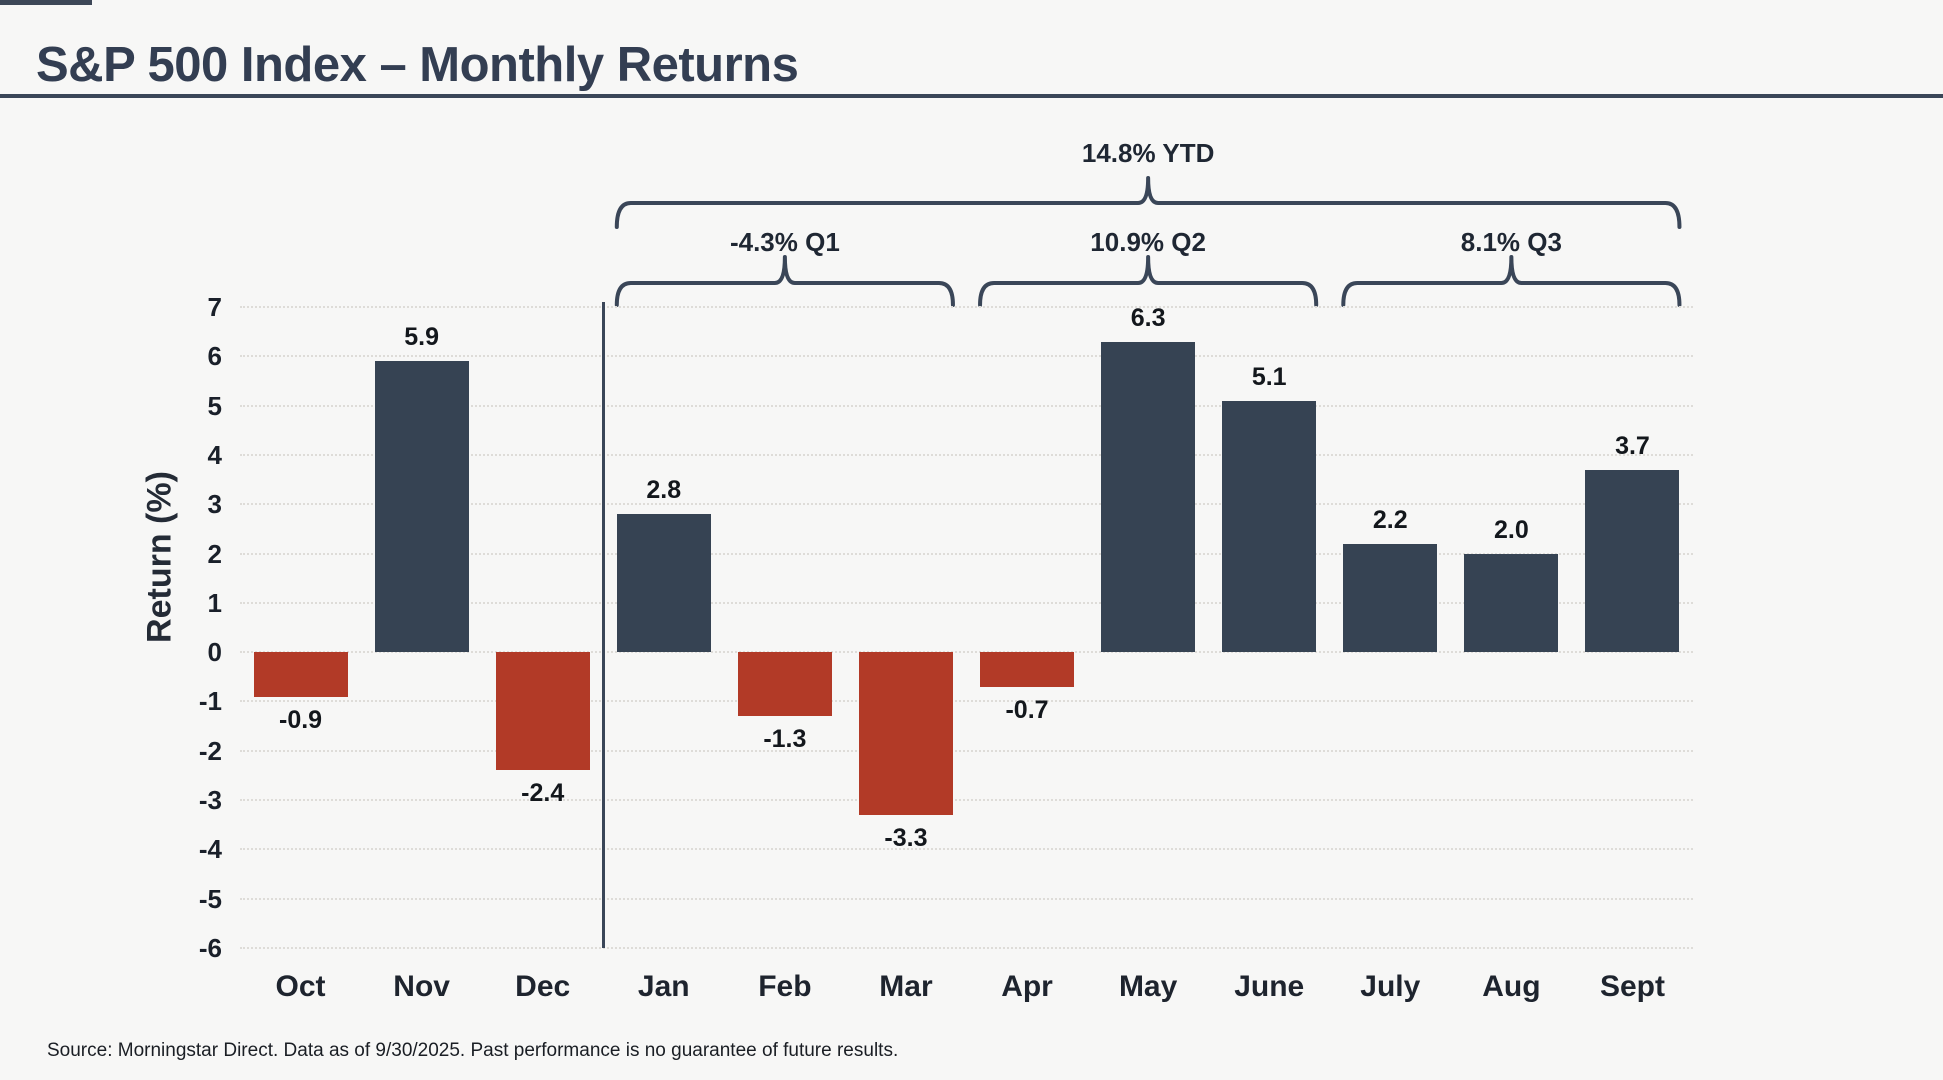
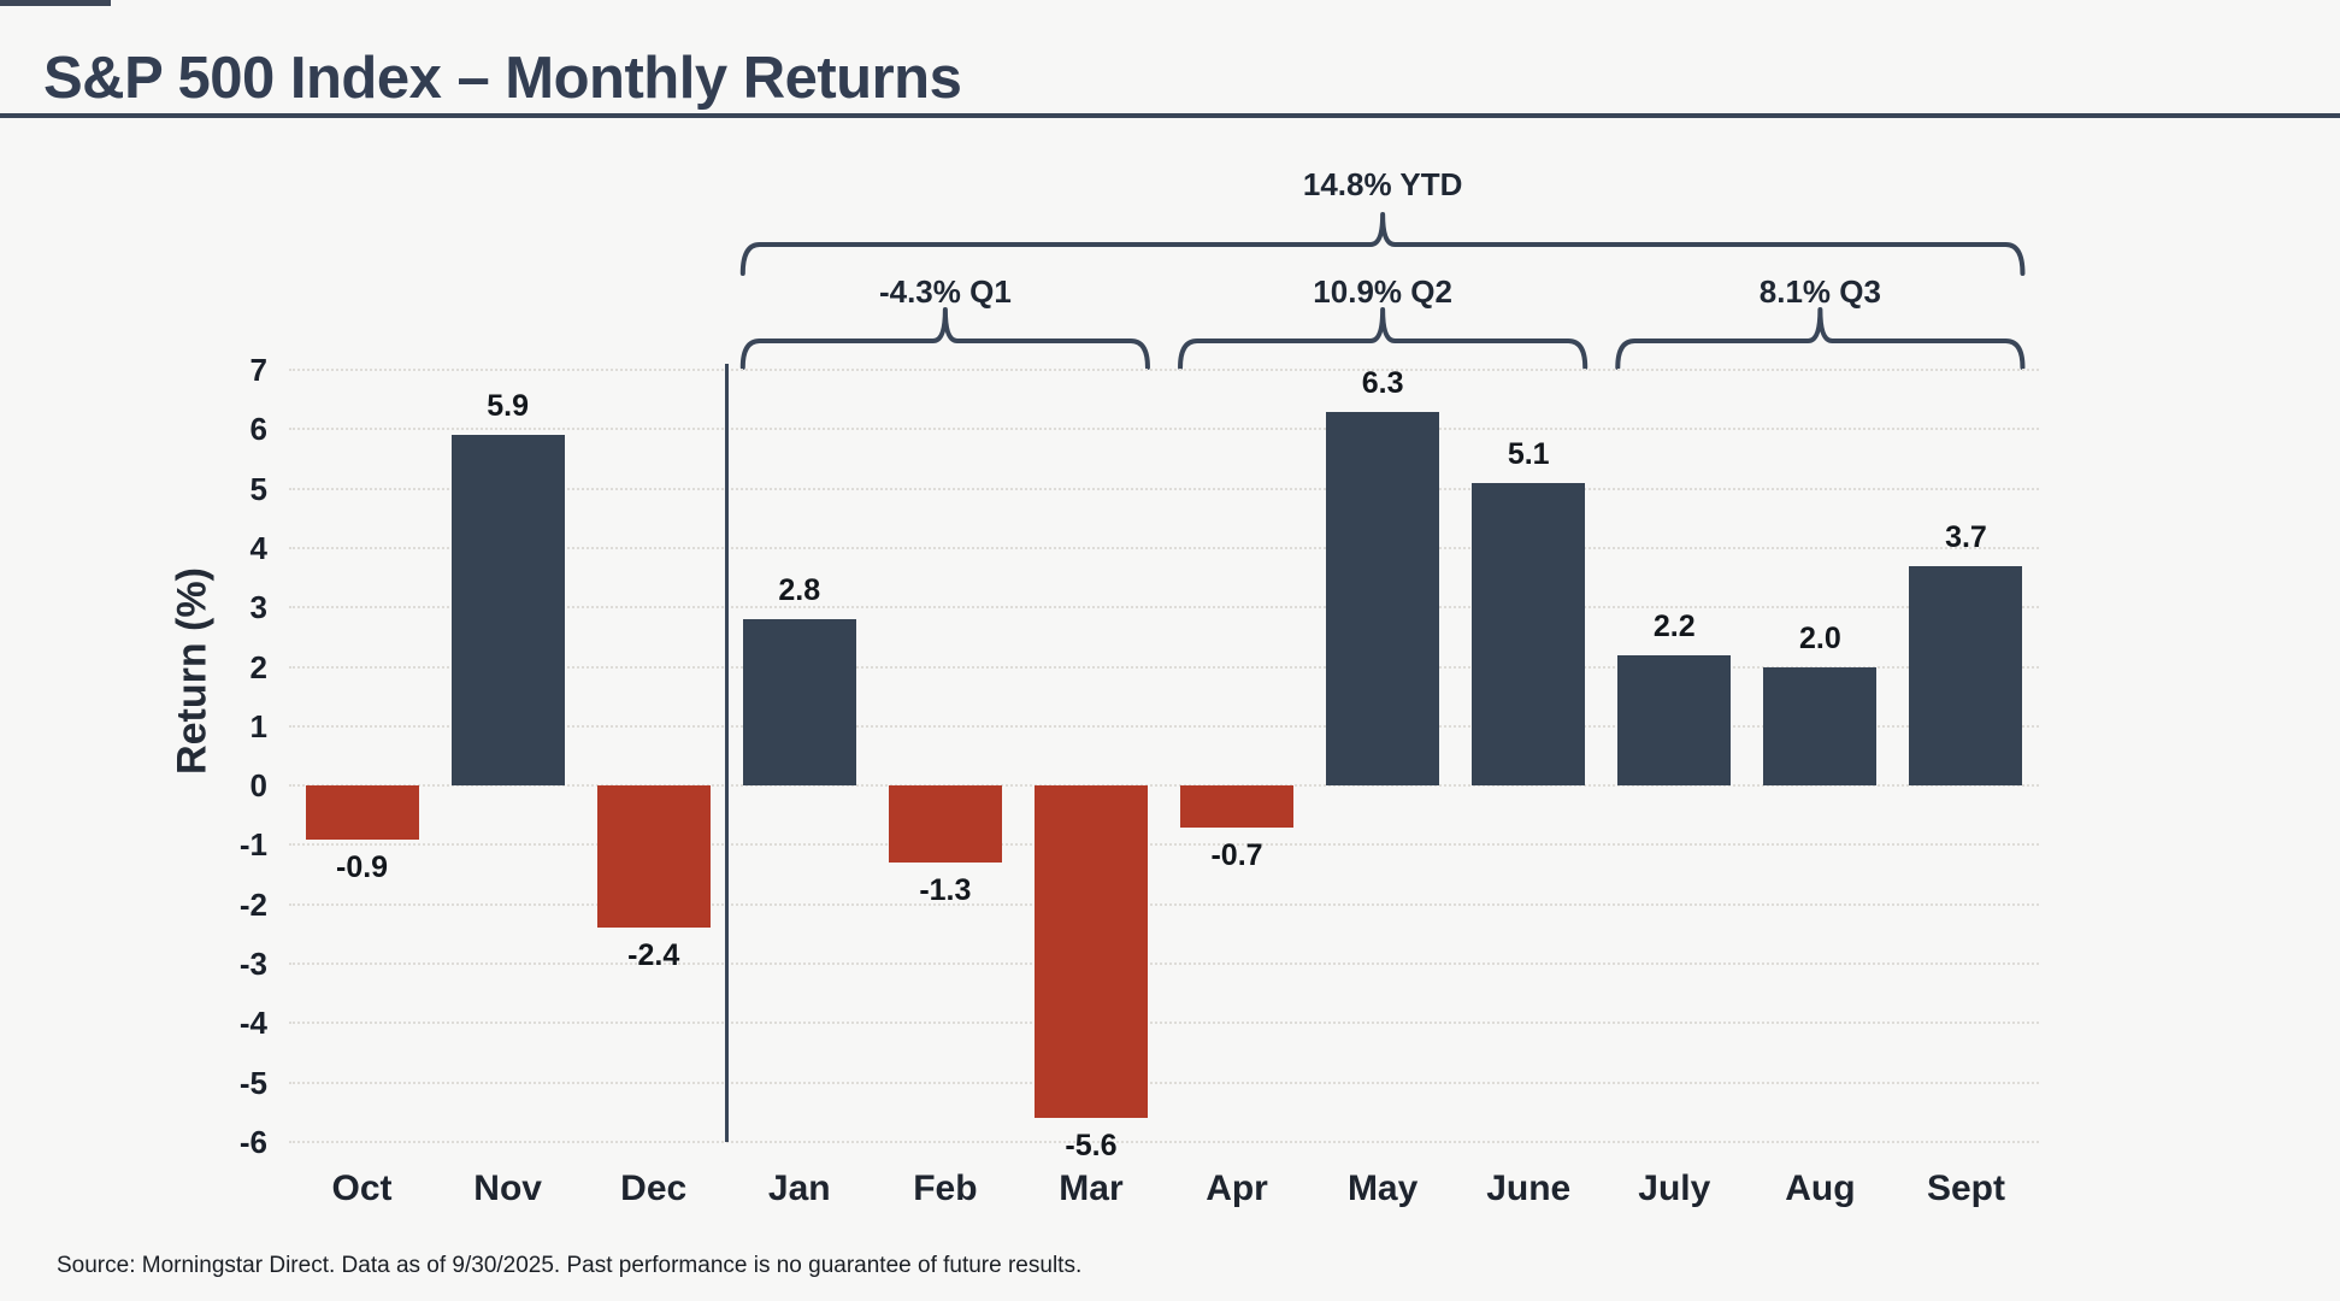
Mar: -3.3 -> -5.6
